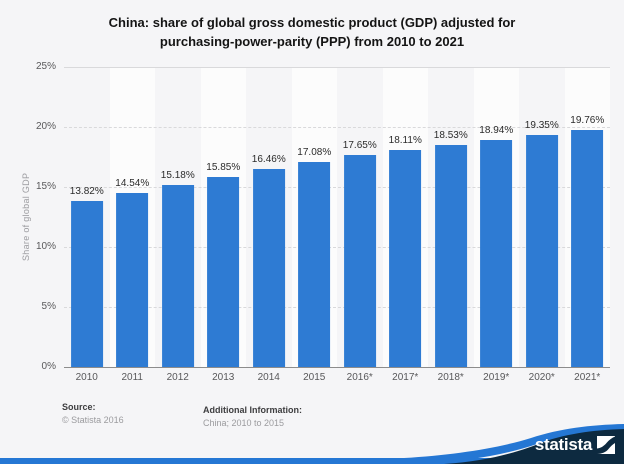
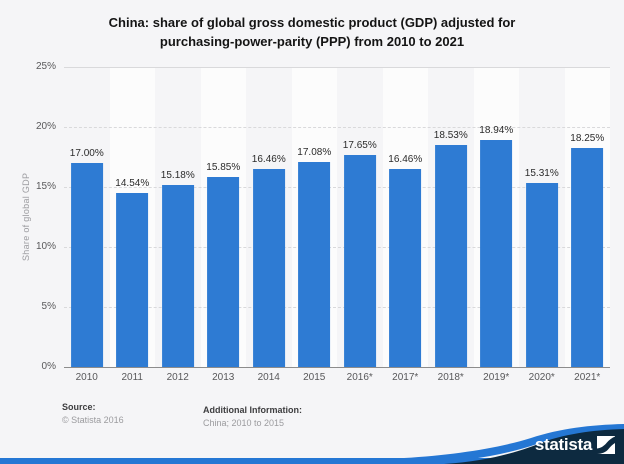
2010: 13.82% -> 17.00%
2017*: 18.11% -> 16.46%
2020*: 19.35% -> 15.31%
2021*: 19.76% -> 18.25%
